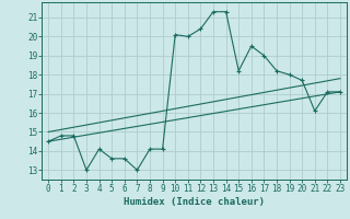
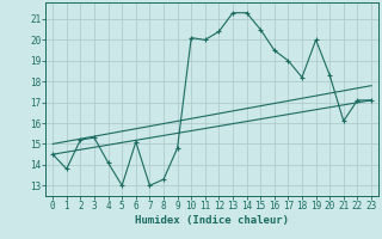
1: 14.8 -> 13.8
2: 14.8 -> 15.2
3: 13.0 -> 15.3
5: 13.6 -> 13.0
6: 13.6 -> 15.1
8: 14.1 -> 13.3
9: 14.1 -> 14.8
15: 18.2 -> 20.5
19: 18.0 -> 20.0
20: 17.7 -> 18.3
